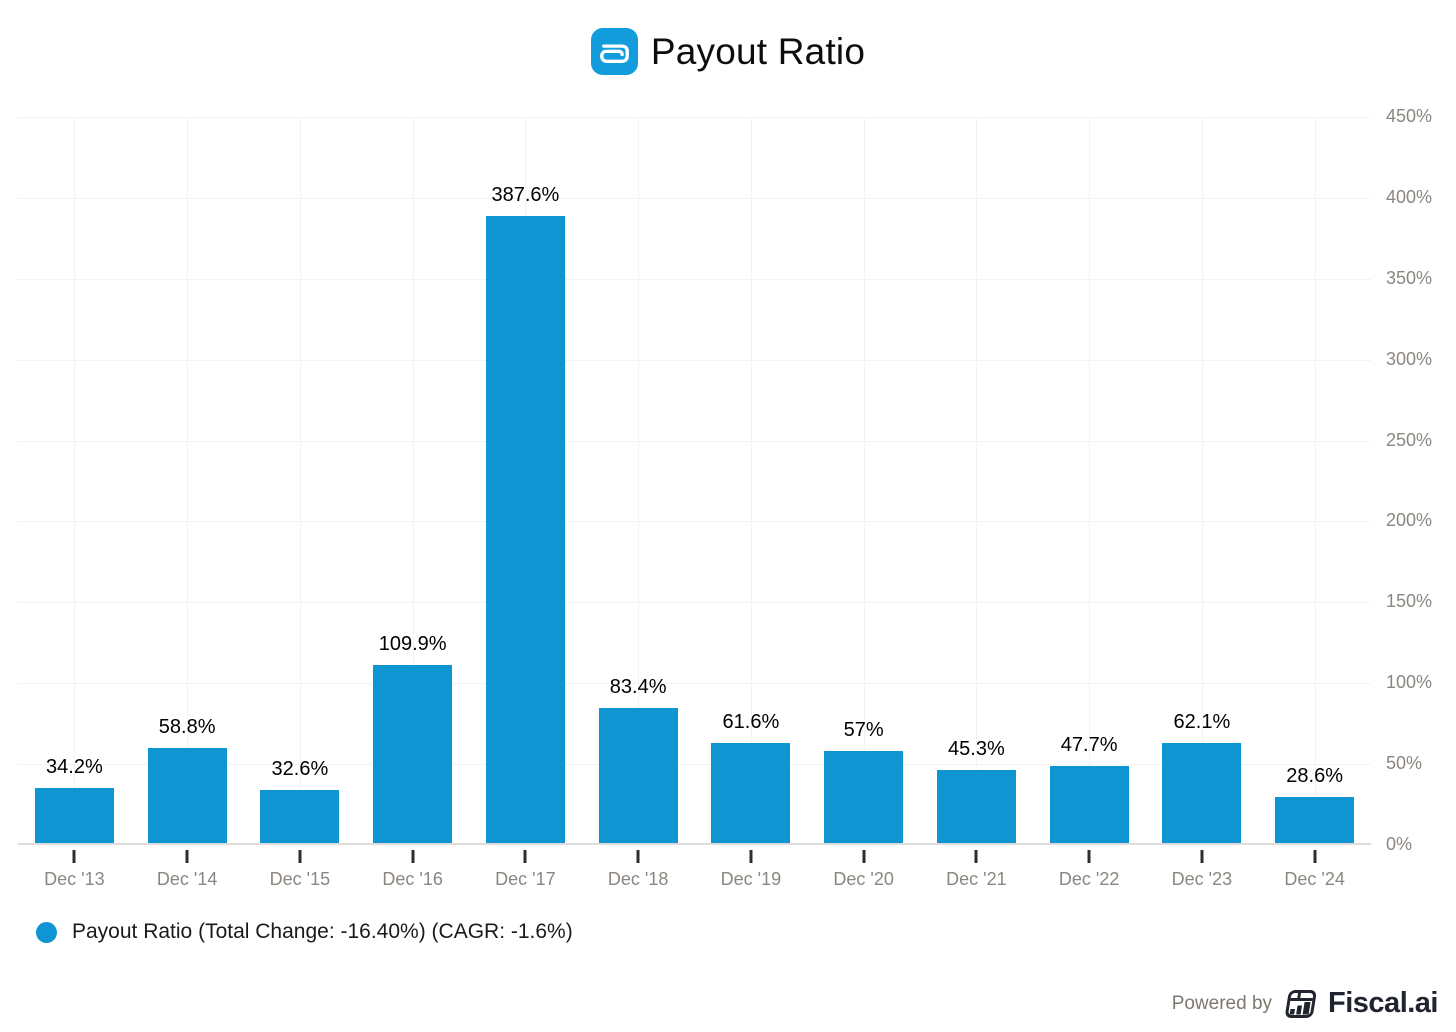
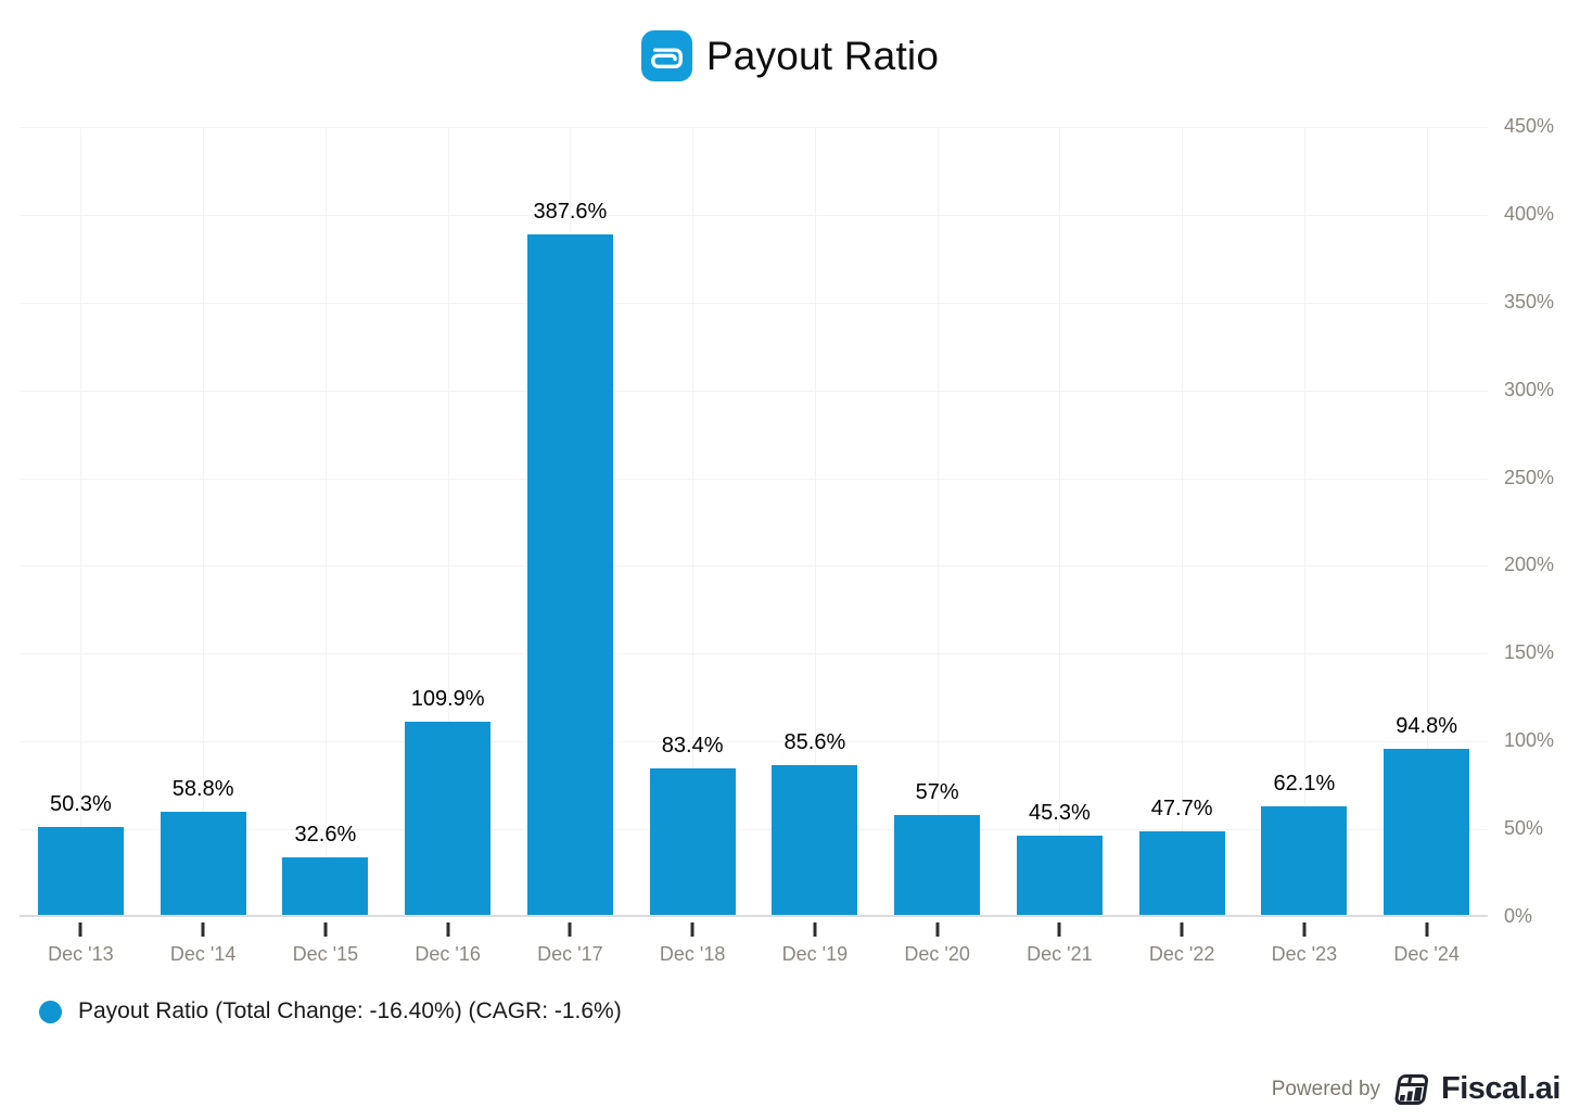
Dec '13: 34.2% -> 50.3%
Dec '19: 61.6% -> 85.6%
Dec '24: 28.6% -> 94.8%
